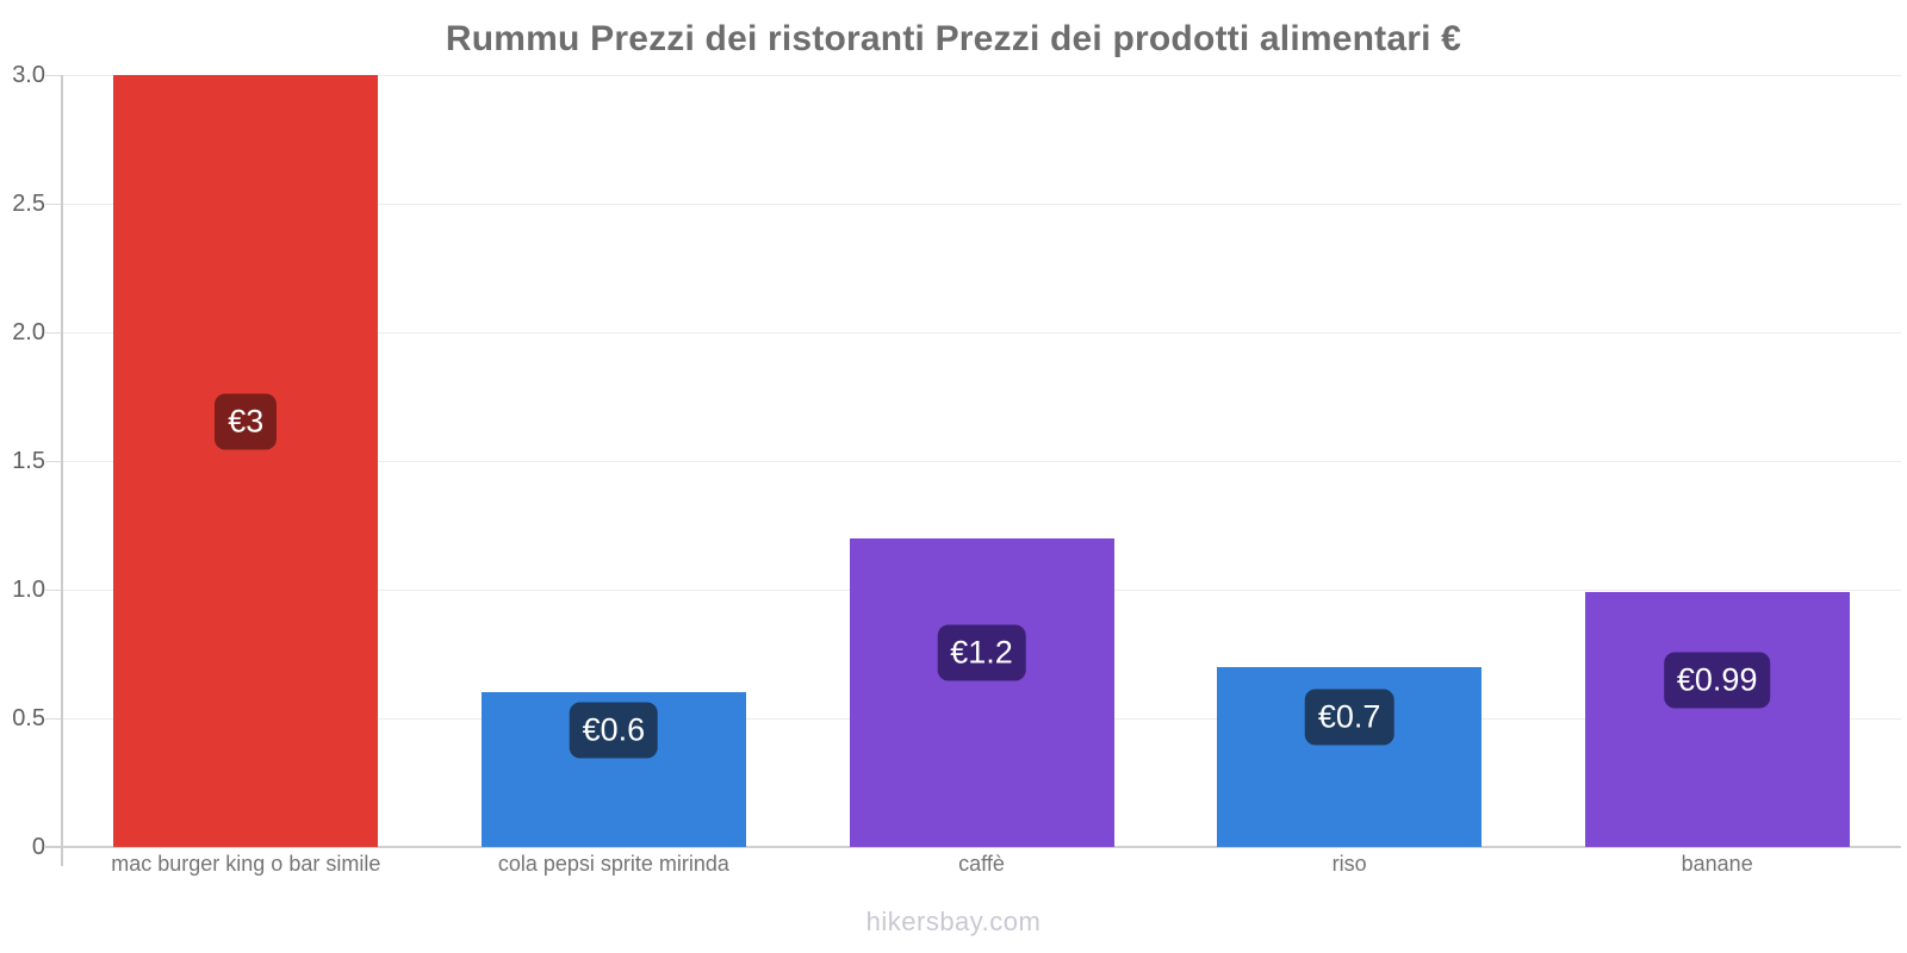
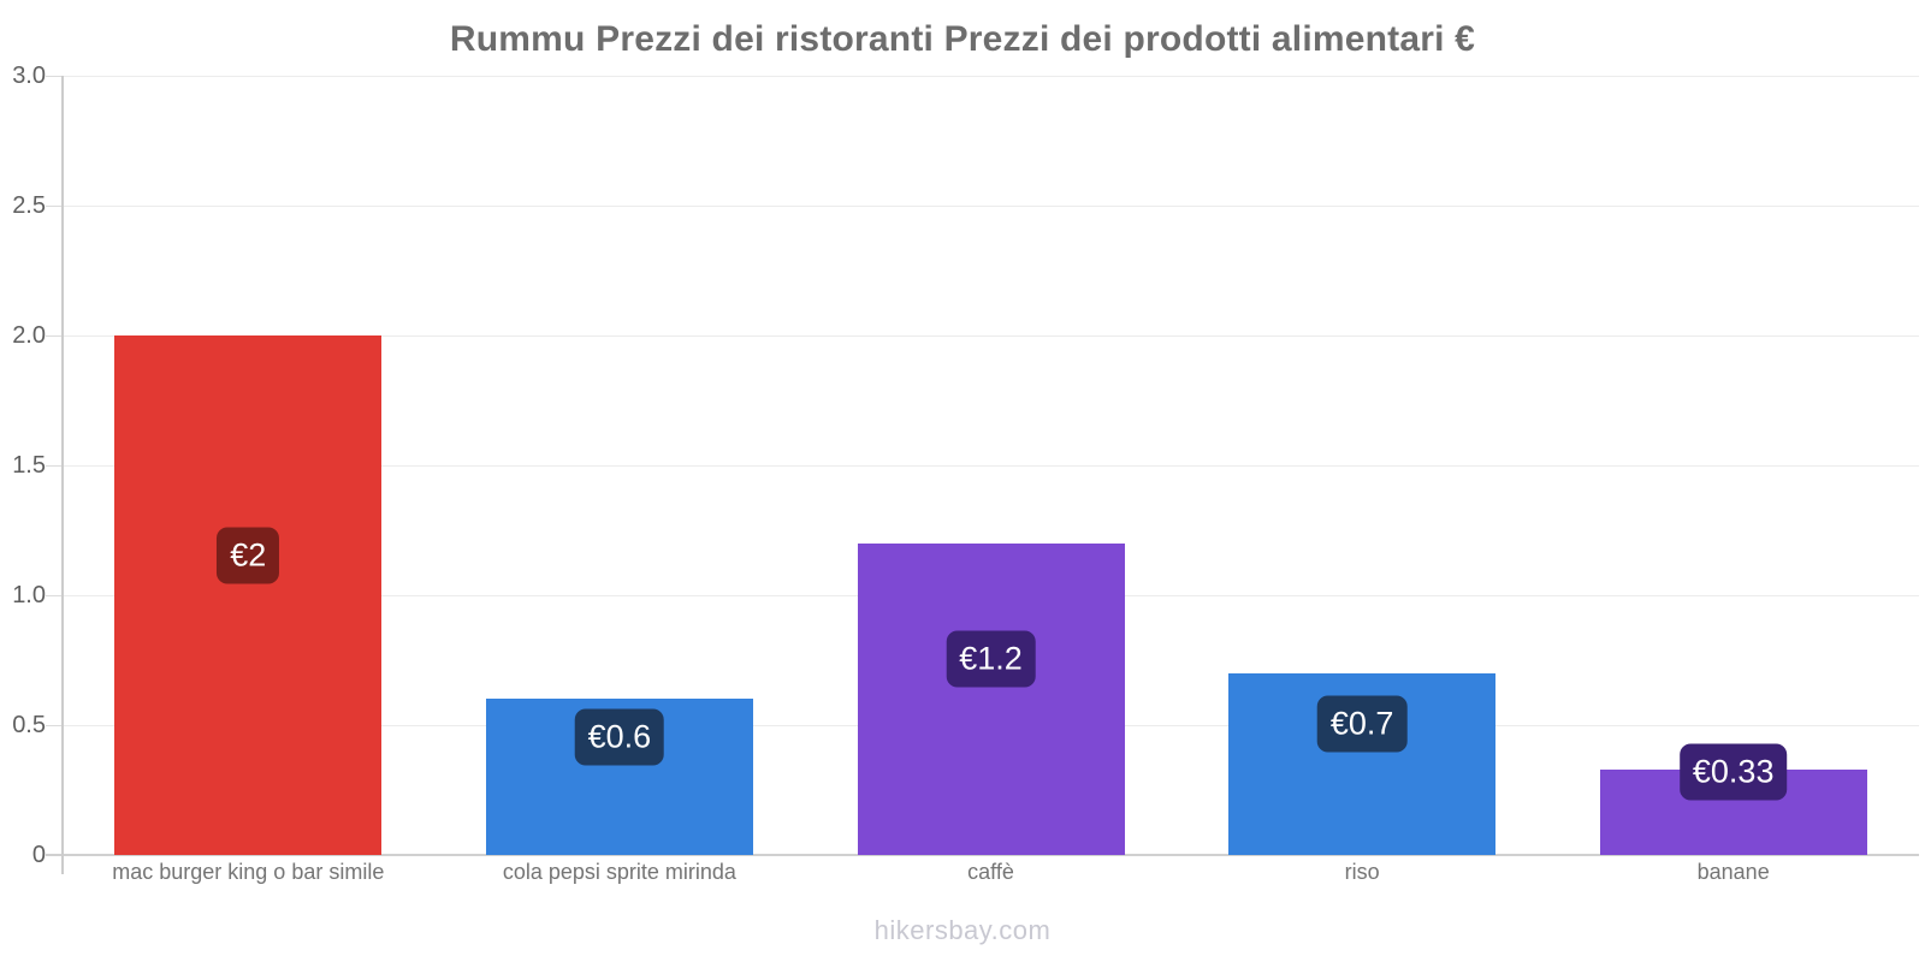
mac burger king o bar simile: €3 -> €2
banane: €0.99 -> €0.33
